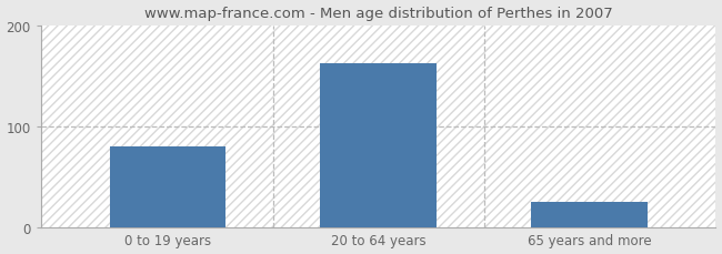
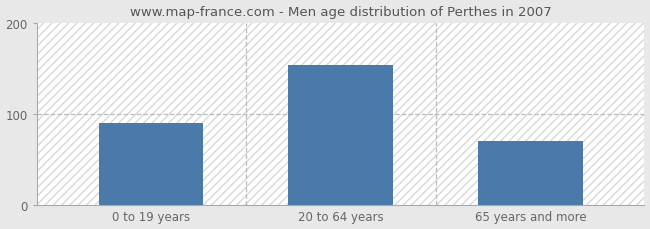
0 to 19 years: 80 -> 90
20 to 64 years: 162 -> 154
65 years and more: 25 -> 70
